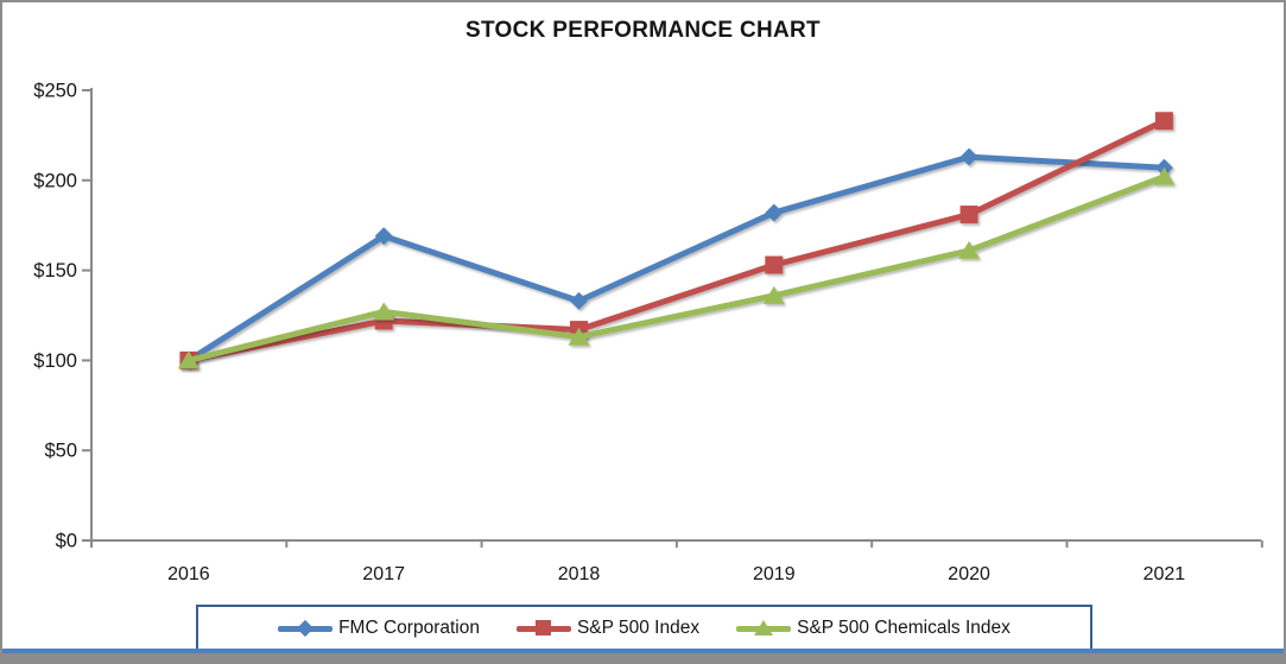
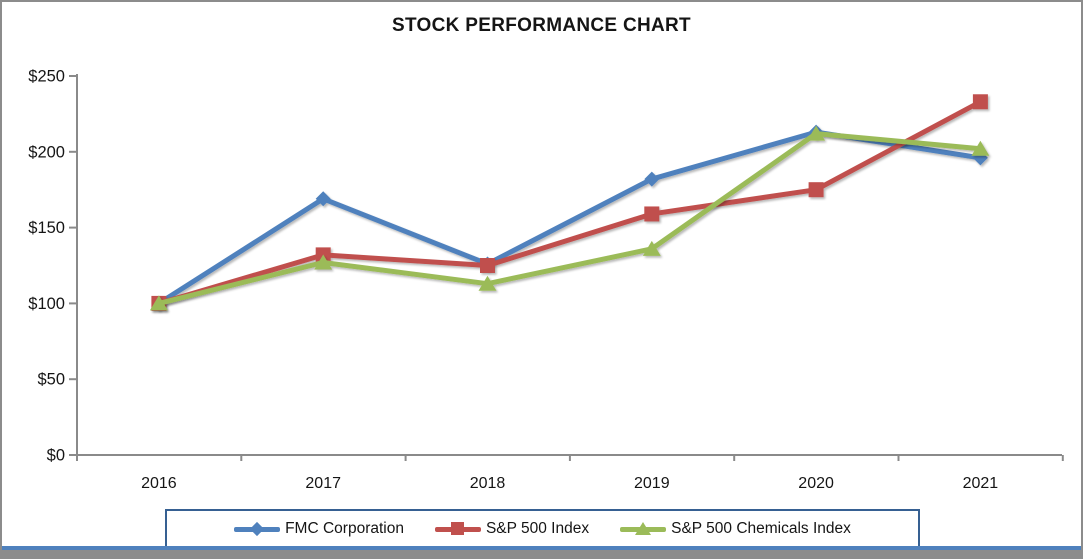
S&P 500 Index/2017: $122 -> $132
FMC Corporation/2018: $133 -> $126
S&P 500 Index/2018: $117 -> $125
S&P 500 Index/2019: $153 -> $159
S&P 500 Index/2020: $181 -> $175
S&P 500 Chemicals Index/2020: $161 -> $212
FMC Corporation/2021: $207 -> $196
